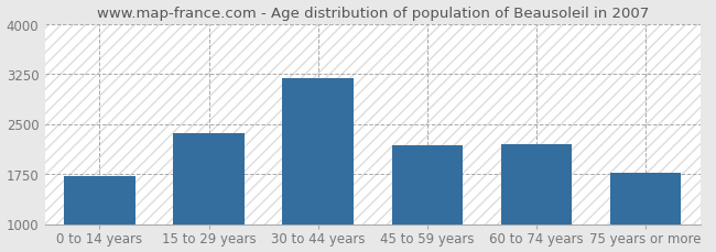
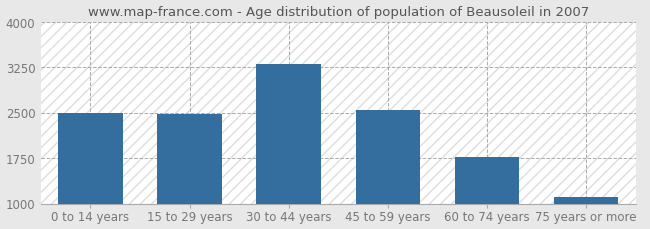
0 to 14 years: 1720 -> 2500
15 to 29 years: 2360 -> 2480
30 to 44 years: 3180 -> 3300
45 to 59 years: 2180 -> 2540
60 to 74 years: 2200 -> 1770
75 years or more: 1760 -> 1100
